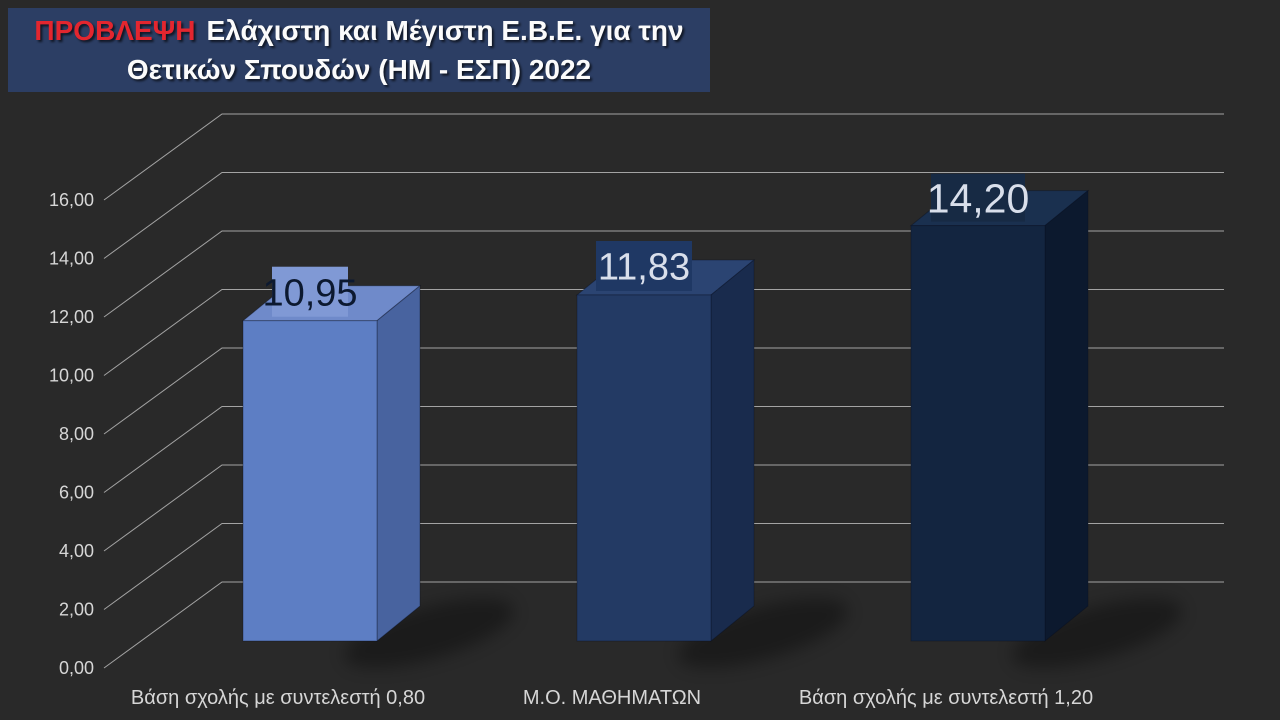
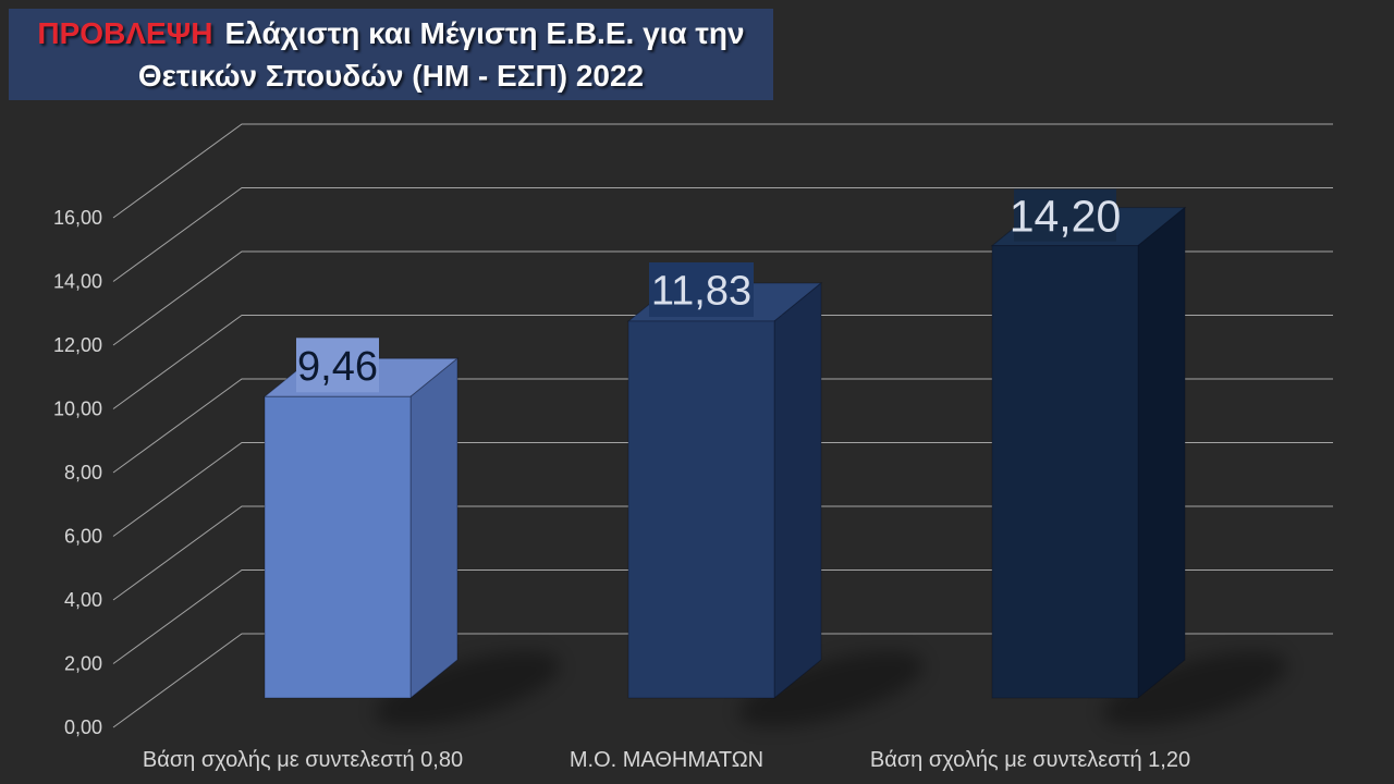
Βάση σχολής με συντελεστή 0,80: 10,95 -> 9,46
